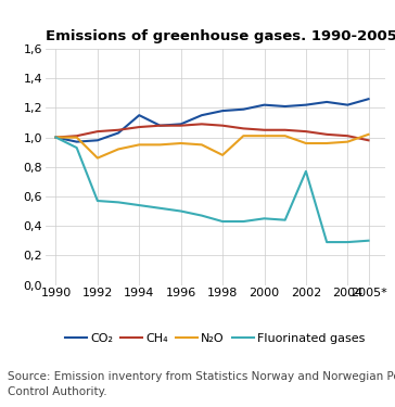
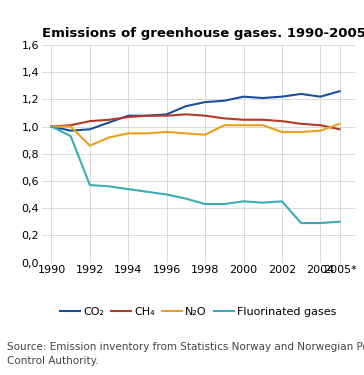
CO₂/1994: 1,15 -> 1,08
N₂O/1998: 0,88 -> 0,94
Fluorinated gases/2002: 0,77 -> 0,45
